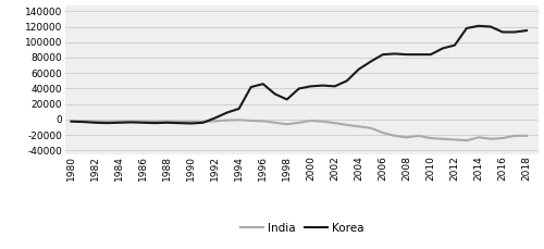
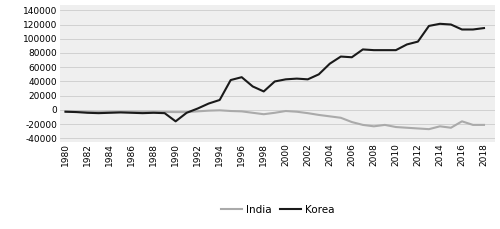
Korea/1990: -5000 -> -16000
Korea/2006: 84000 -> 74000
India/2016: -24000 -> -16000
